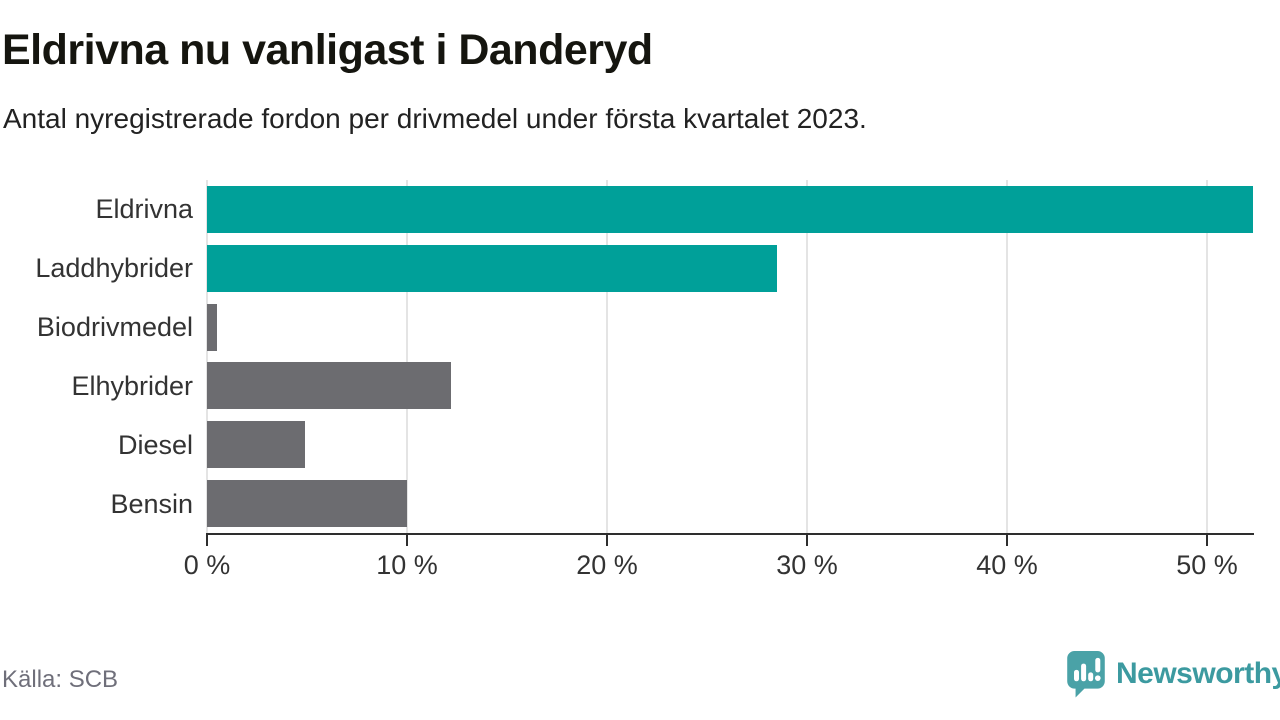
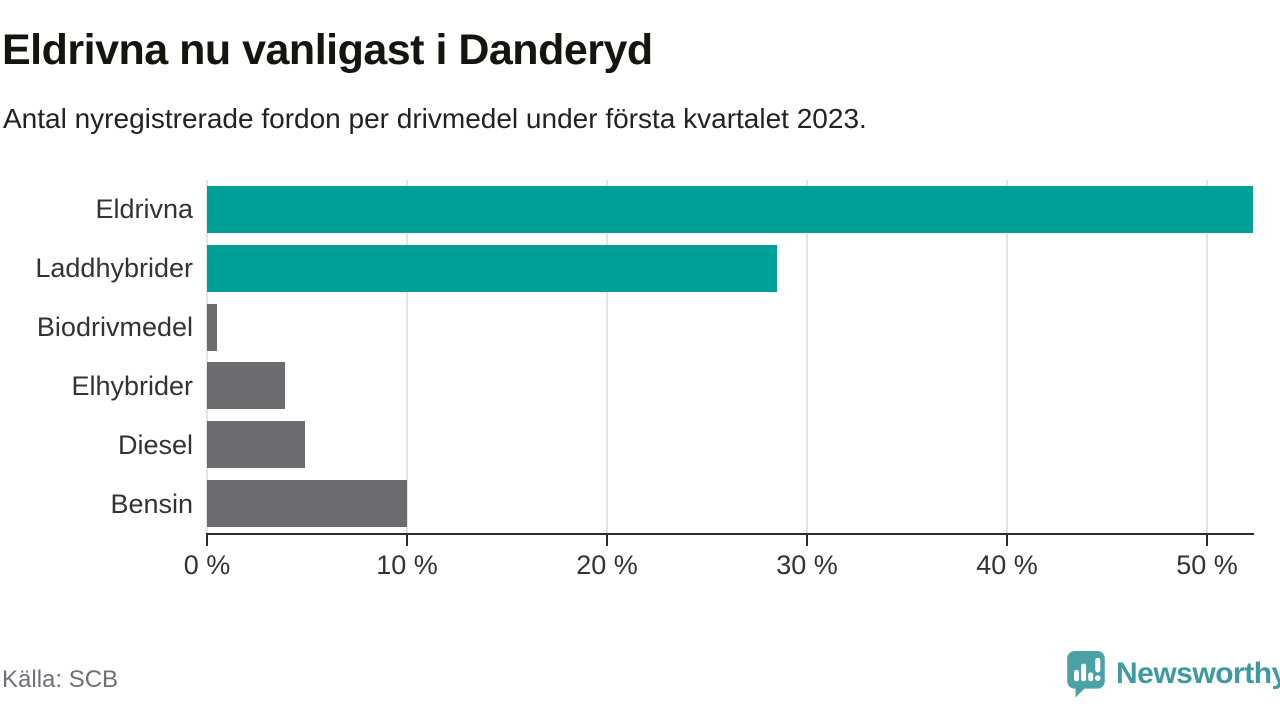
Elhybrider: 12.2% -> 3.9%
